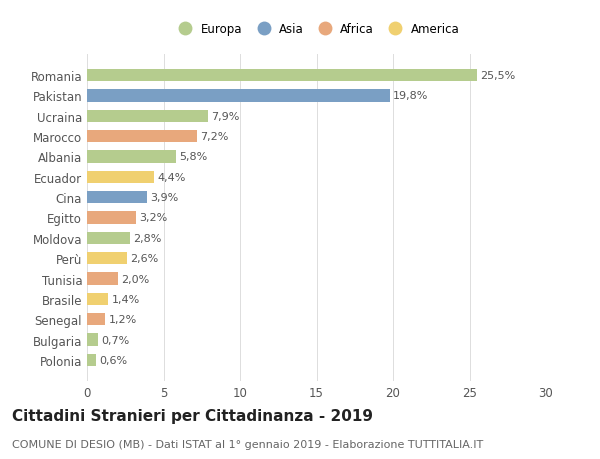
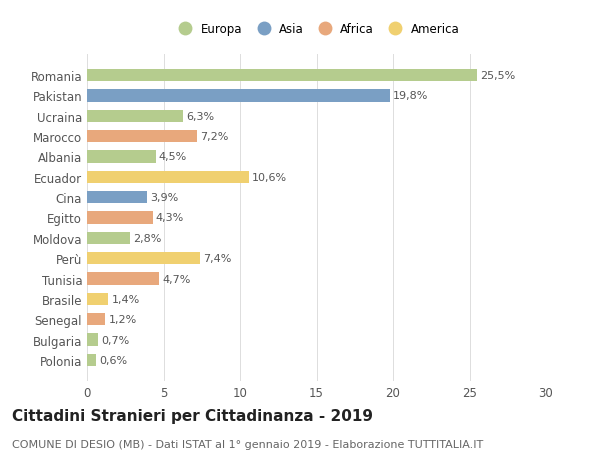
Ucraina: 7,9% -> 6,3%
Albania: 5,8% -> 4,5%
Ecuador: 4,4% -> 10,6%
Egitto: 3,2% -> 4,3%
Perù: 2,6% -> 7,4%
Tunisia: 2,0% -> 4,7%
